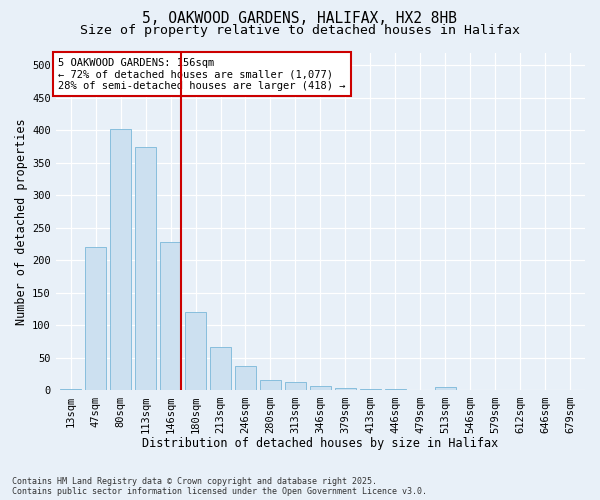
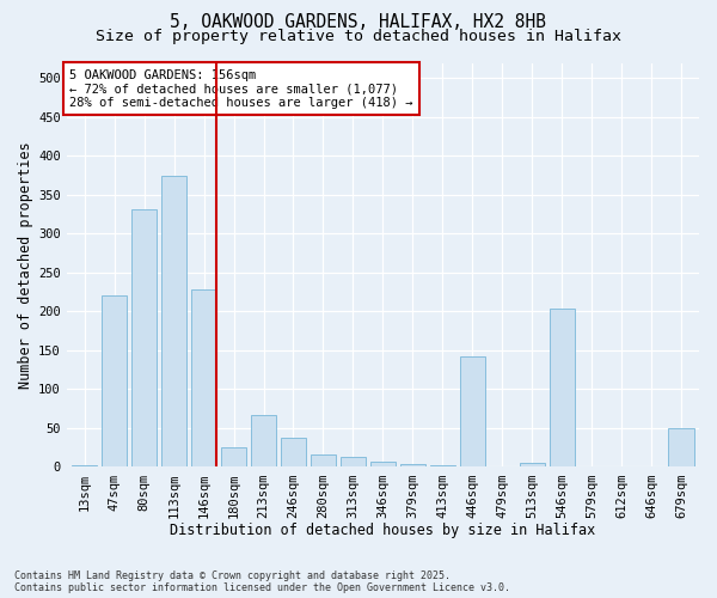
80sqm: 402 -> 332
180sqm: 120 -> 26
446sqm: 2 -> 142
546sqm: 1 -> 204
679sqm: 1 -> 50
